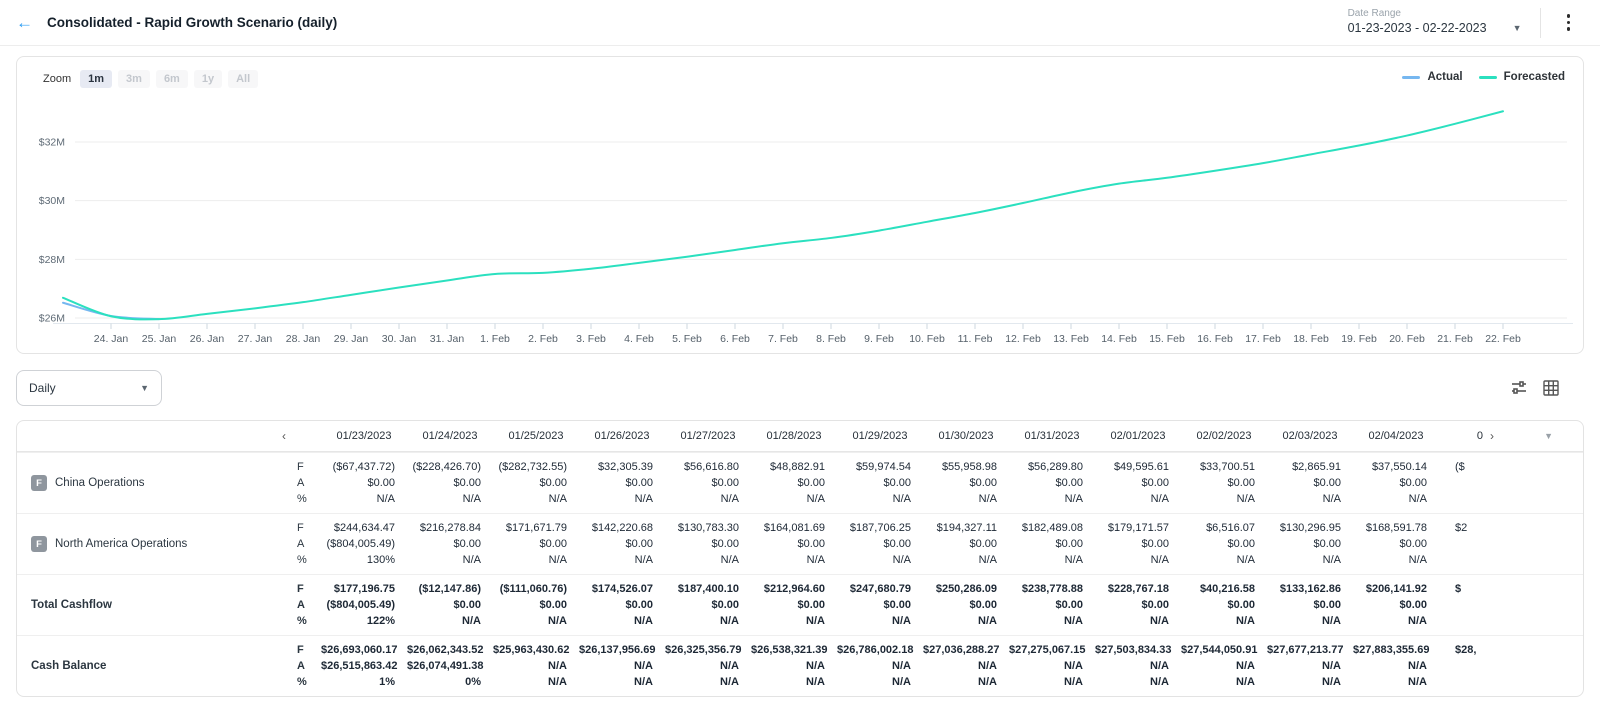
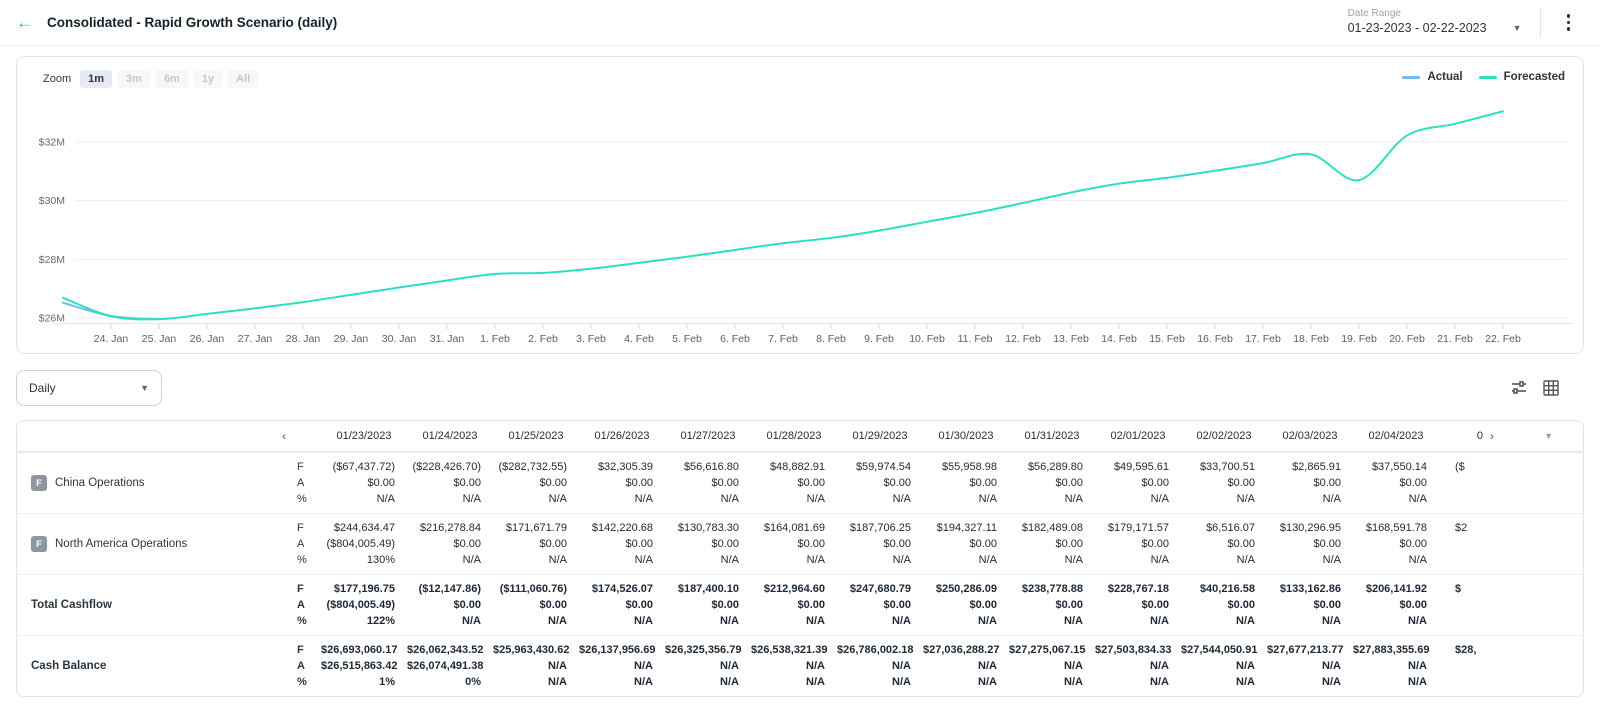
Forecasted/19. Feb: $31.9M -> $30.7M
